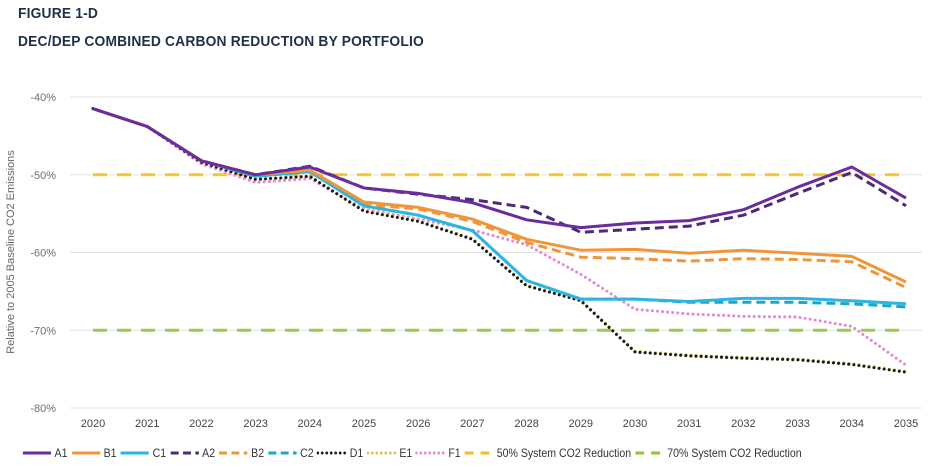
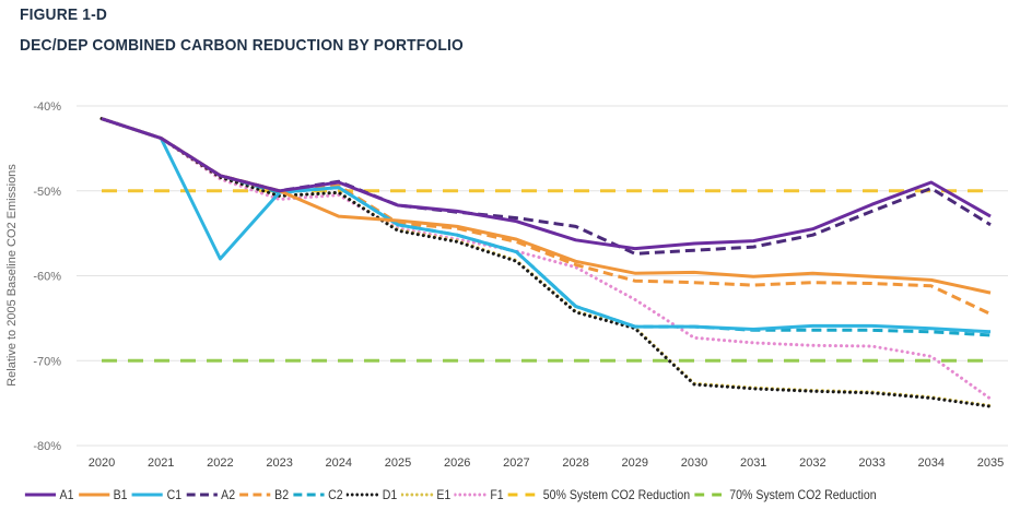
C1/2022: -48% -> -58%
B1/2024: -49% -> -53%
B1/2035: -64% -> -62%
